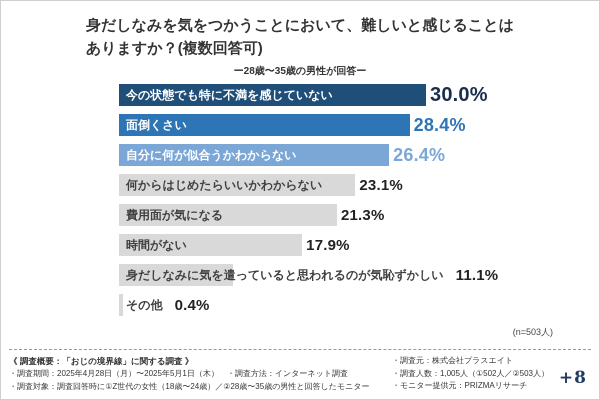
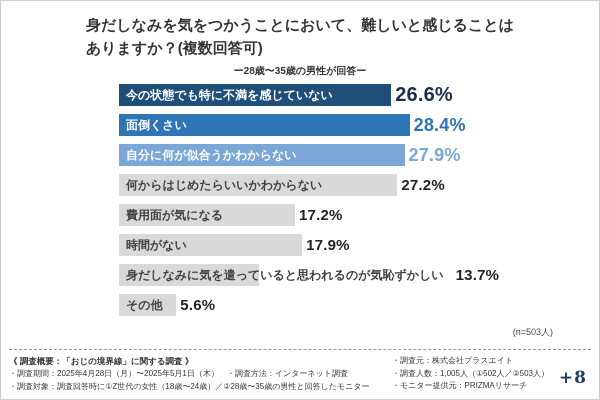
今の状態でも特に不満を感じていない: 30.0% -> 26.6%
自分に何が似合うかわからない: 26.4% -> 27.9%
何からはじめたらいいかわからない: 23.1% -> 27.2%
費用面が気になる: 21.3% -> 17.2%
身だしなみに気を遣っていると思われるのが気恥ずかしい: 11.1% -> 13.7%
その他: 0.4% -> 5.6%
